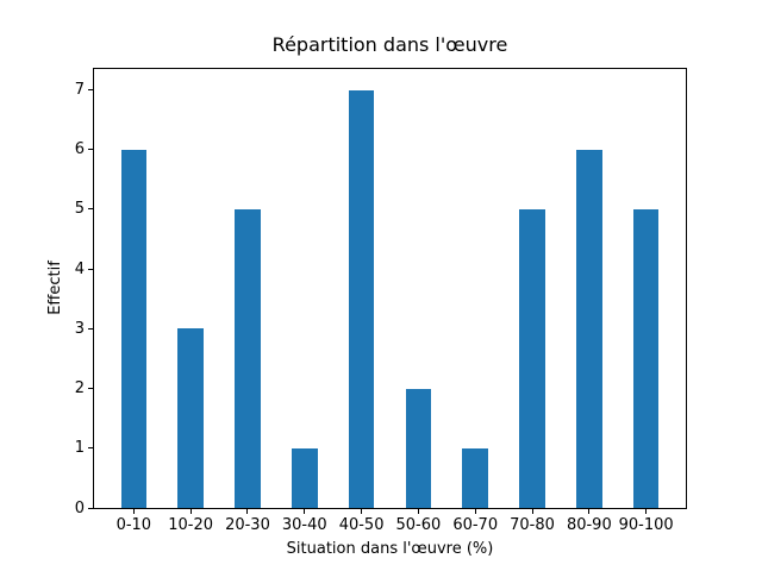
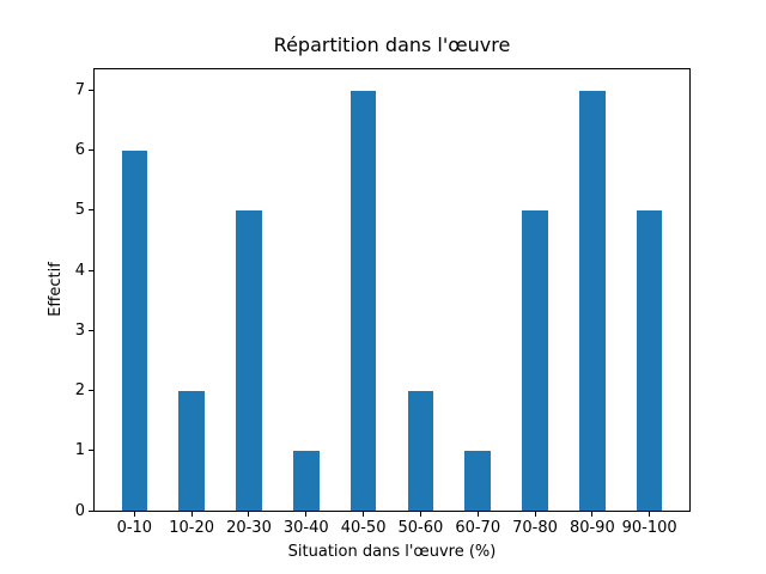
10-20: 3 -> 2
80-90: 6 -> 7
